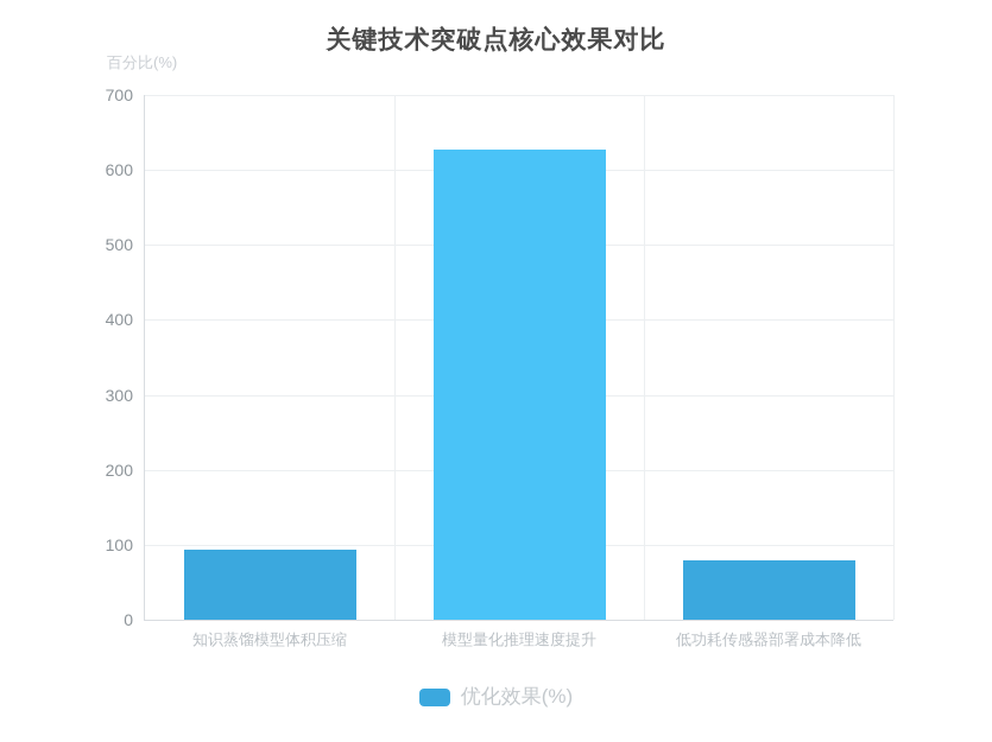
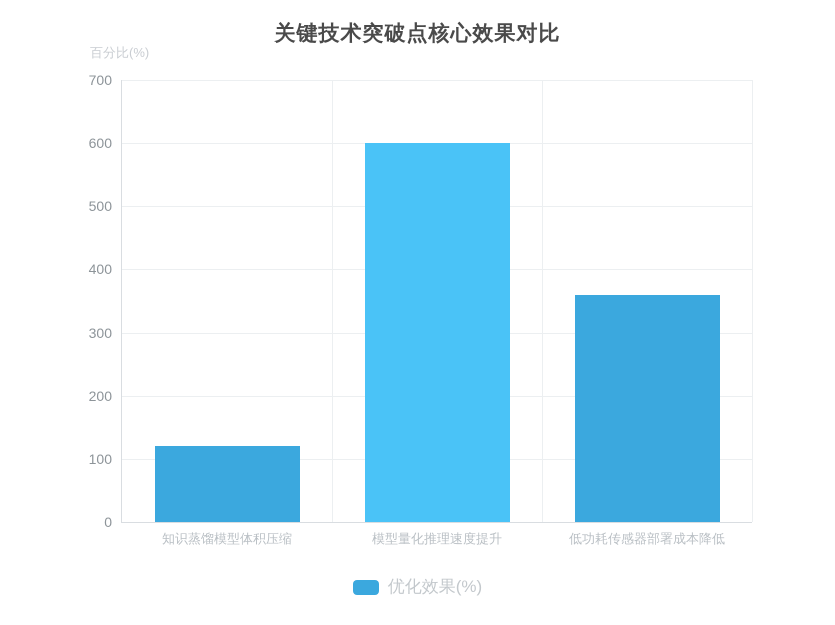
知识蒸馏模型体积压缩: 90 -> 120
模型量化推理速度提升: 630 -> 600
低功耗传感器部署成本降低: 80 -> 360
